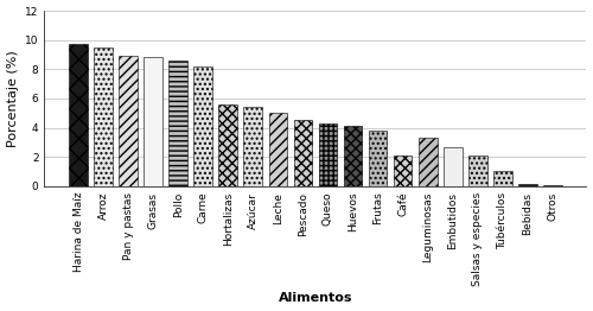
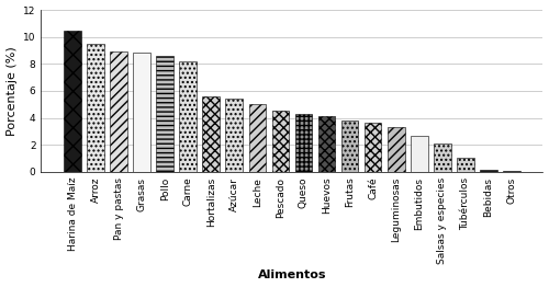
Harina de Maíz: 9.7 -> 10.5
Café: 2.1 -> 3.6
